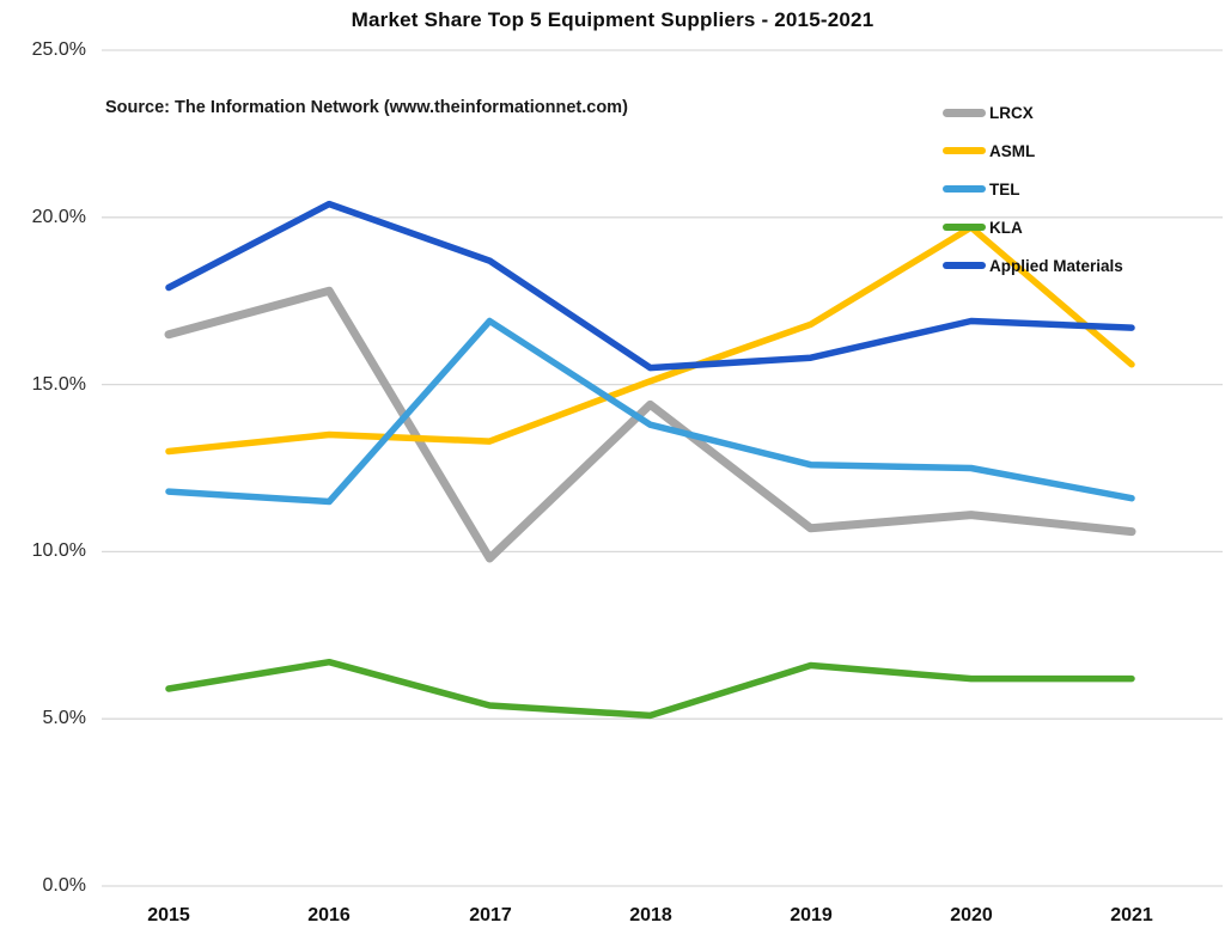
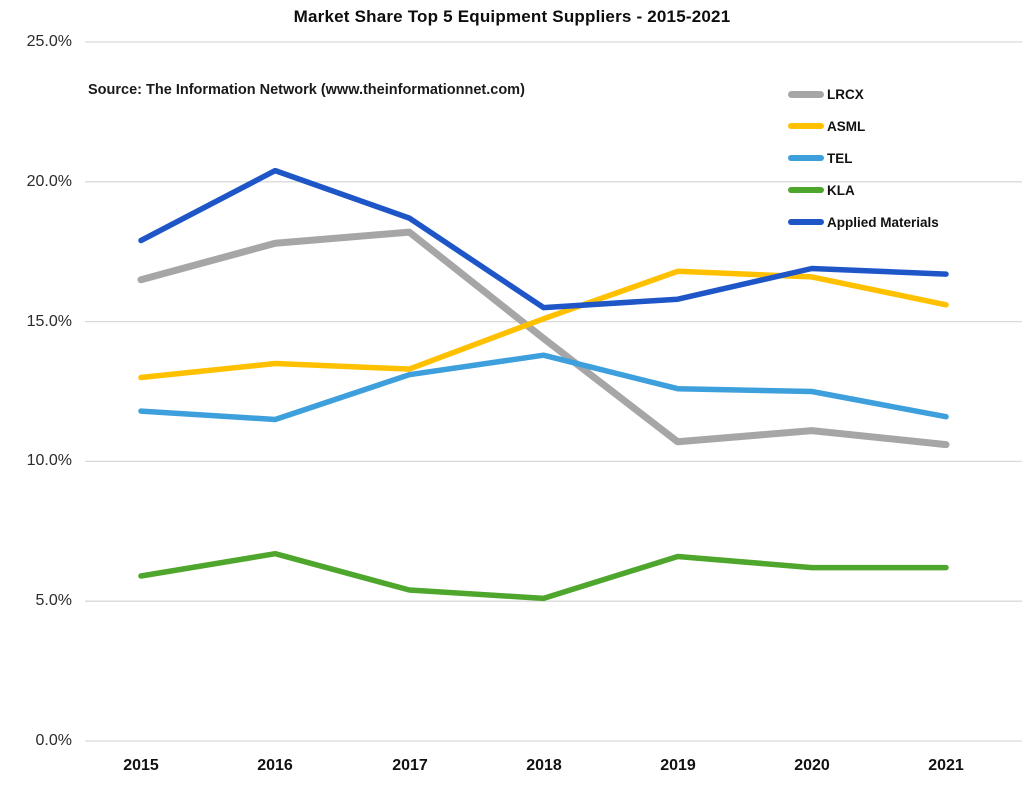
LRCX/2017: 9.8% -> 18.2%
TEL/2017: 16.9% -> 13.1%
ASML/2020: 19.7% -> 16.6%
